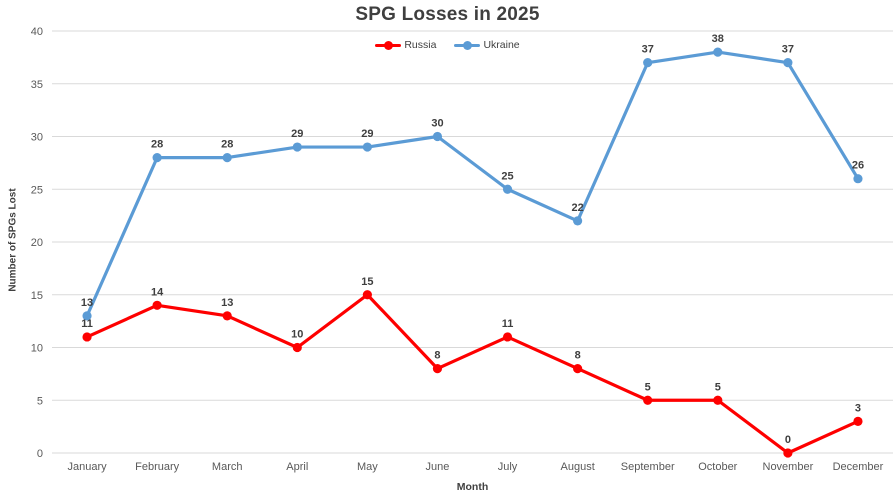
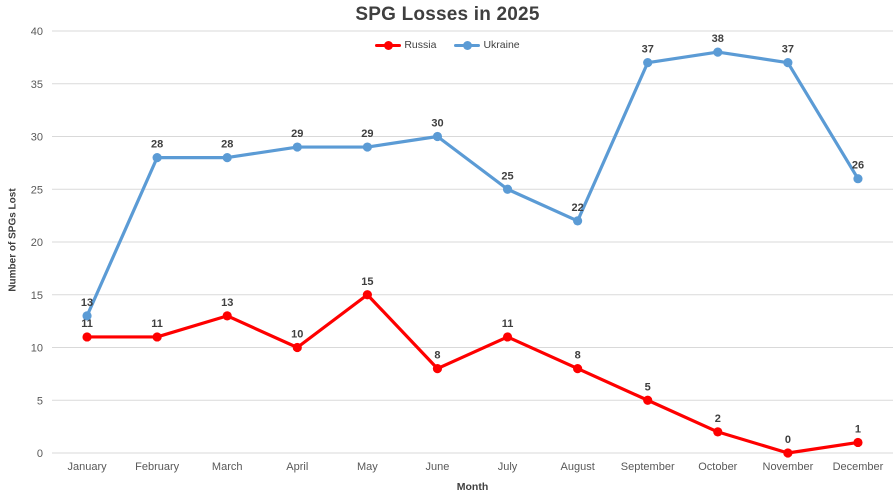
Russia/February: 14 -> 11
Russia/October: 5 -> 2
Russia/December: 3 -> 1
